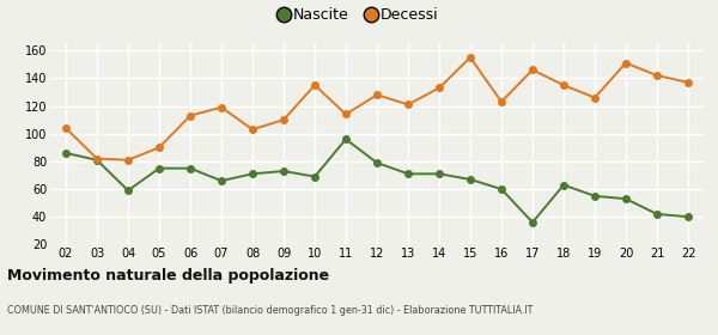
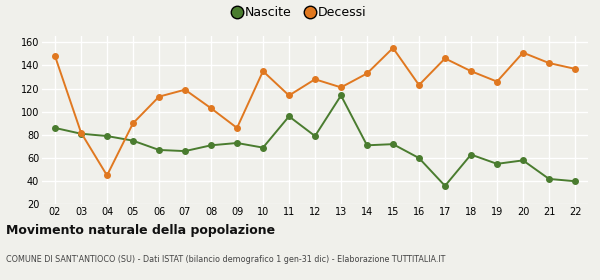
Decessi/02: 104 -> 148
Nascite/04: 59 -> 79
Decessi/04: 81 -> 45
Nascite/06: 75 -> 67
Decessi/09: 110 -> 86
Nascite/13: 71 -> 114
Nascite/15: 67 -> 72
Nascite/20: 53 -> 58
